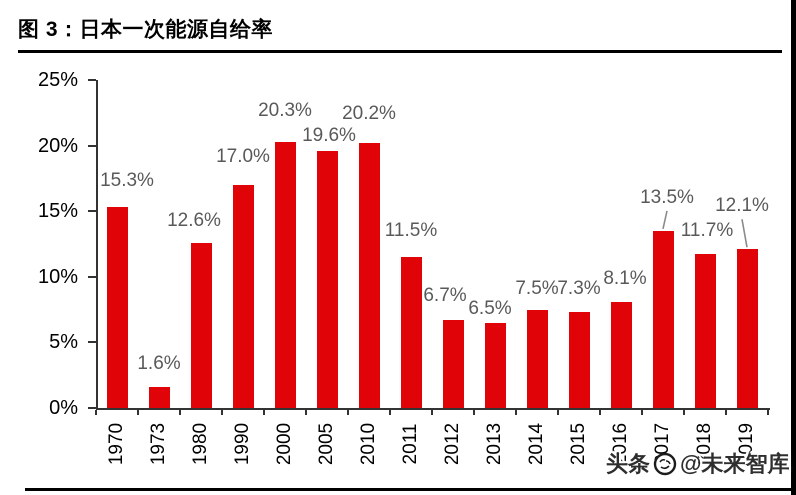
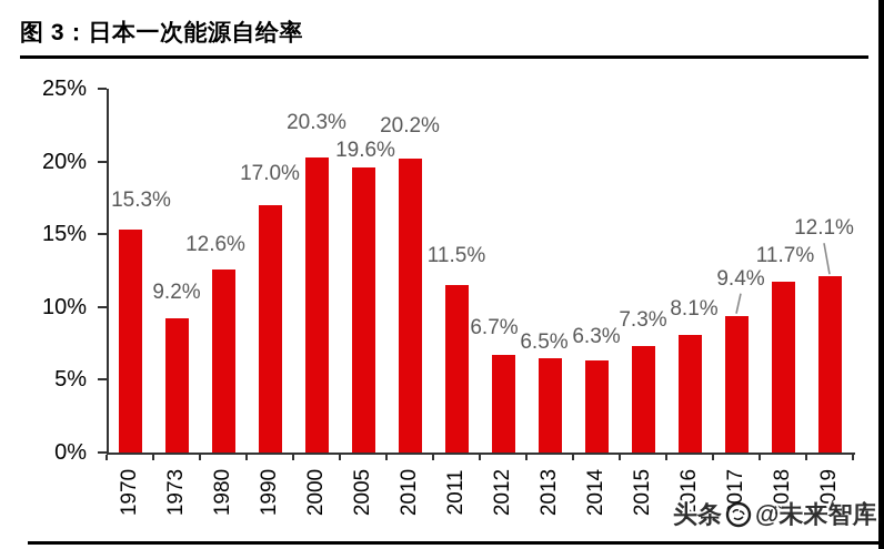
1973: 1.6% -> 9.2%
2014: 7.5% -> 6.3%
2017: 13.5% -> 9.4%
